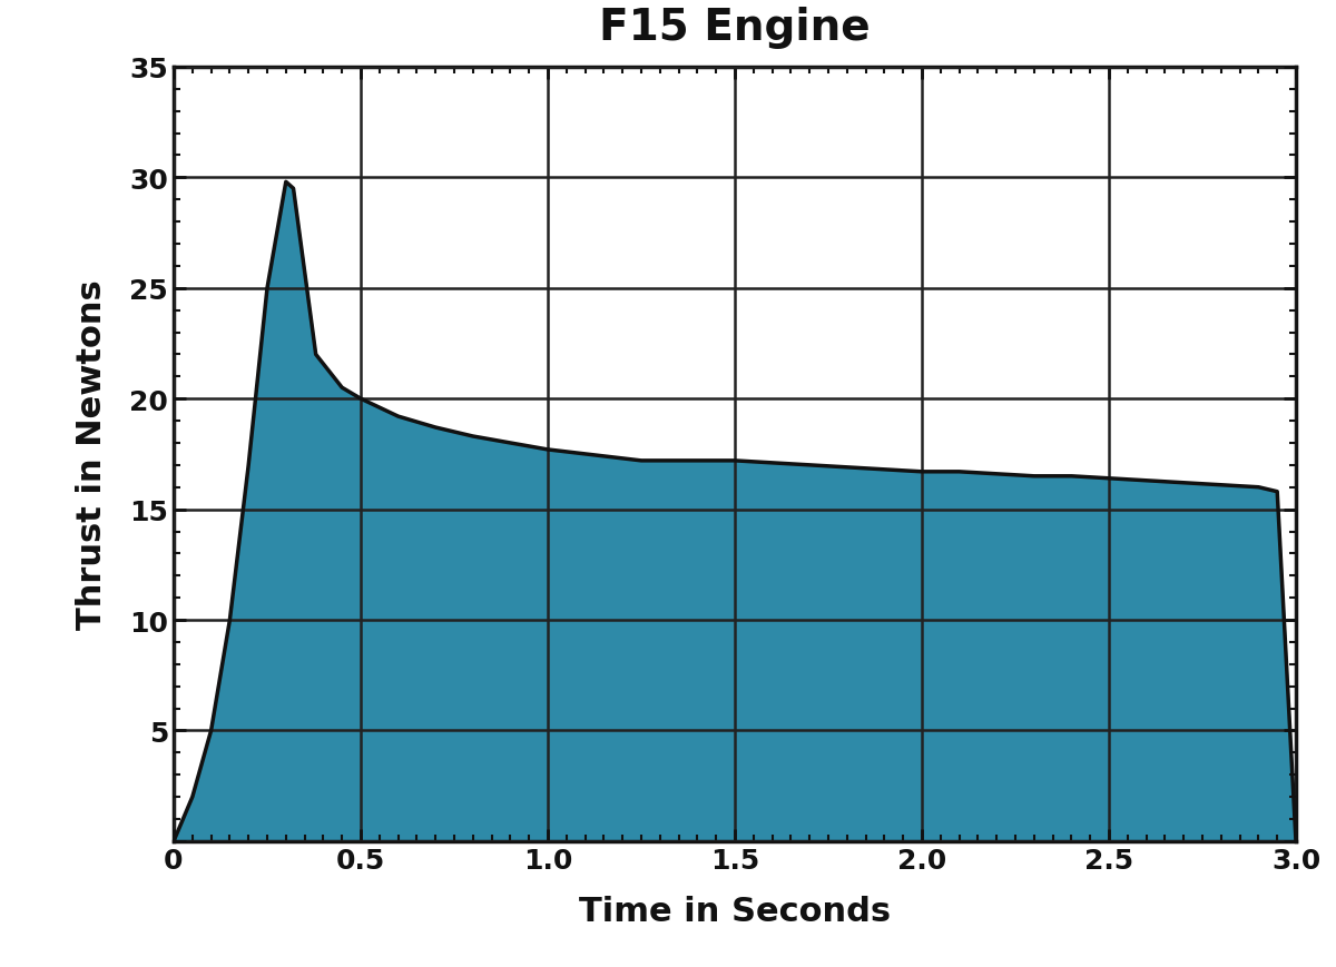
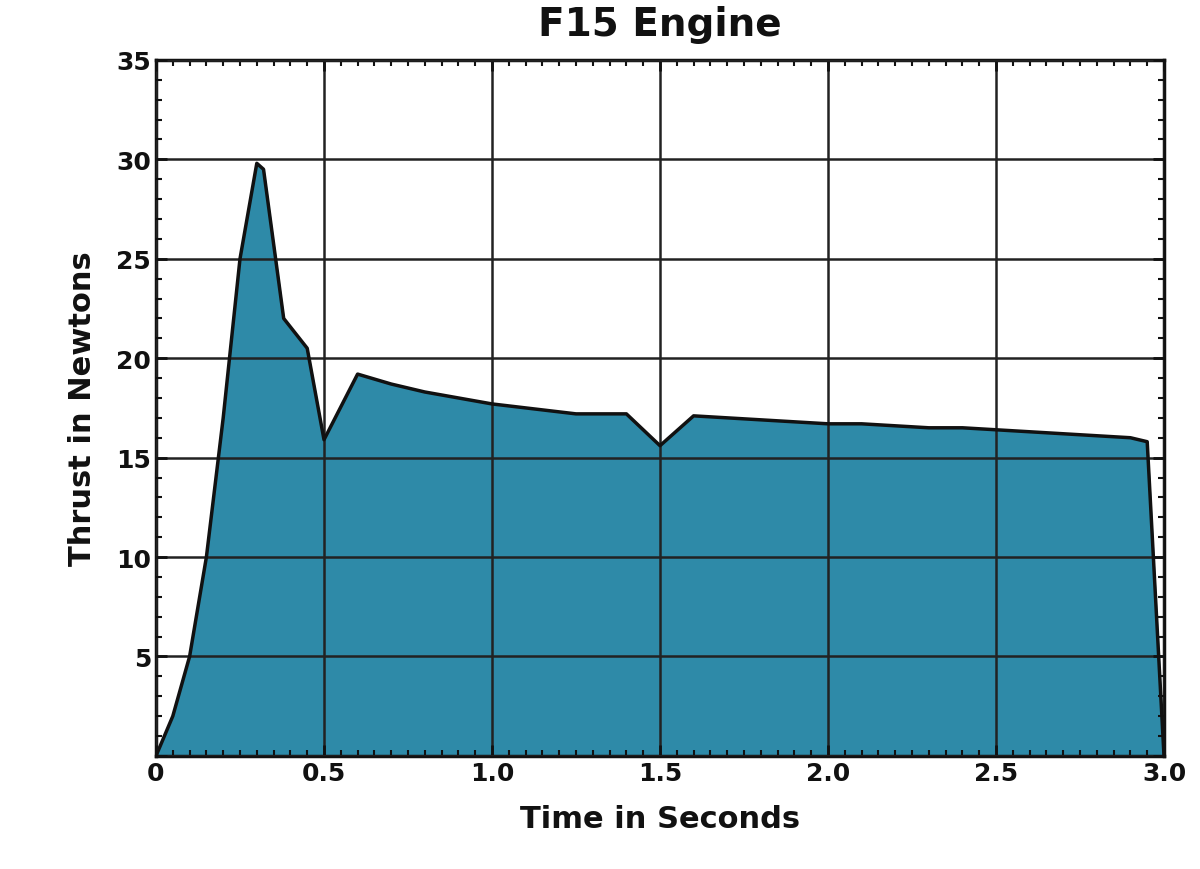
0.5: 20.0 -> 15.9
1.5: 17.2 -> 15.6
